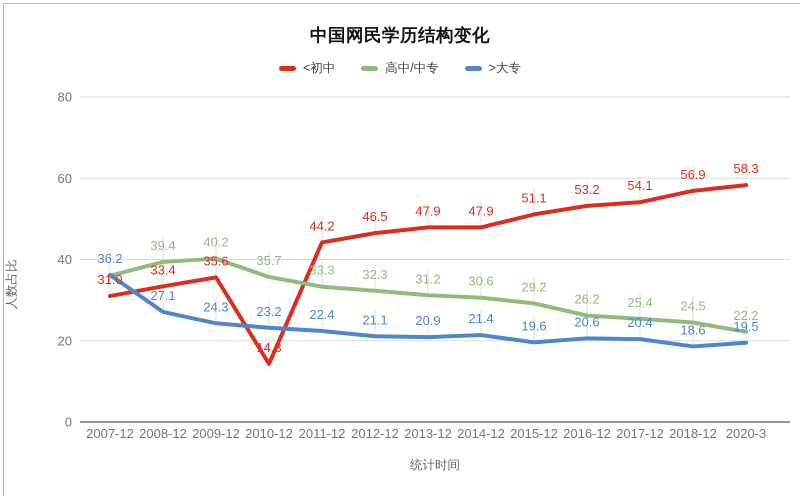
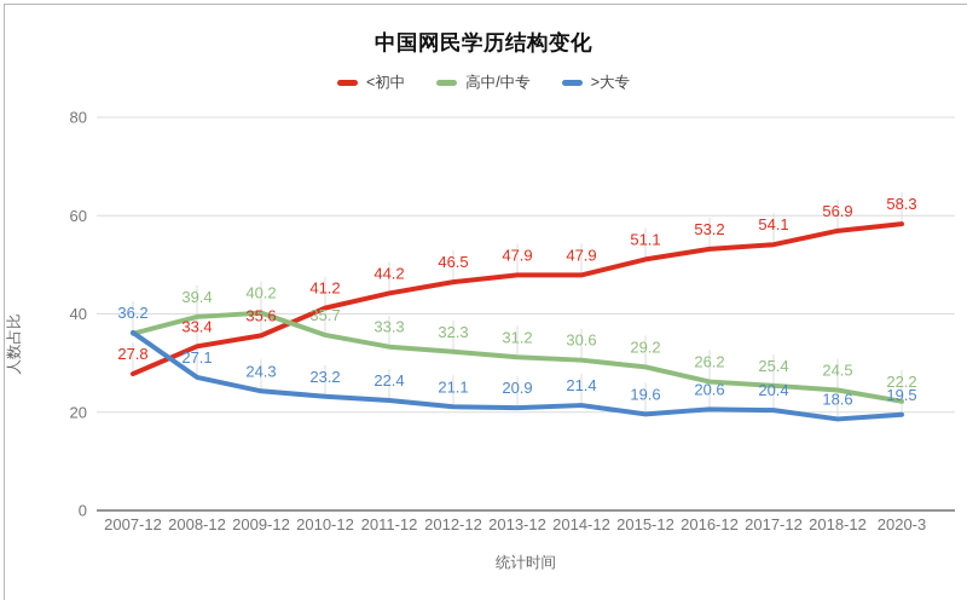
<初中/2007-12: 31.0 -> 27.8
<初中/2010-12: 14.3 -> 41.2
